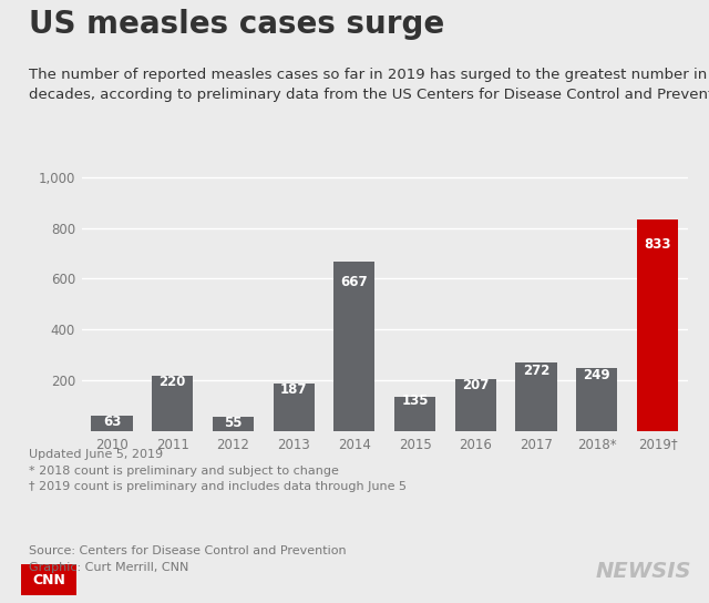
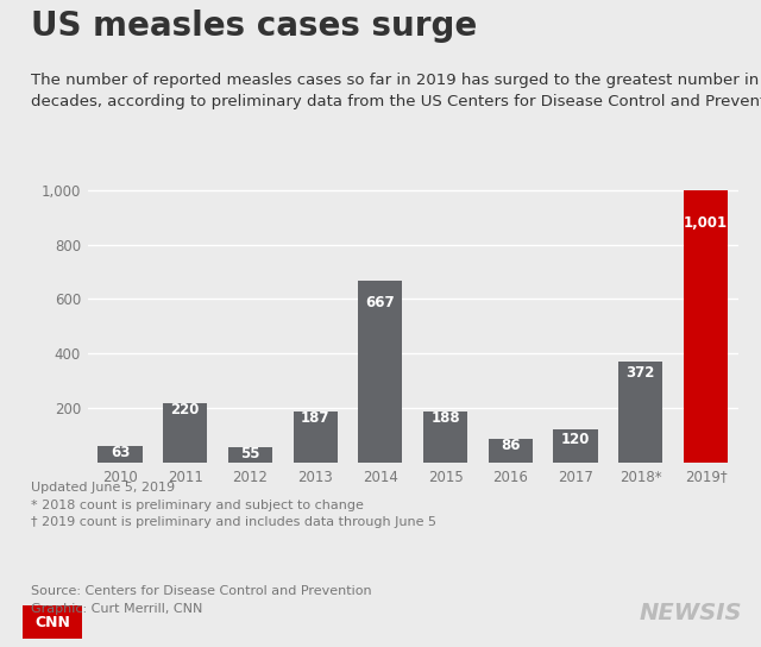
2015: 135 -> 188
2016: 207 -> 86
2017: 272 -> 120
2018*: 249 -> 372
2019†: 833 -> 1,001
